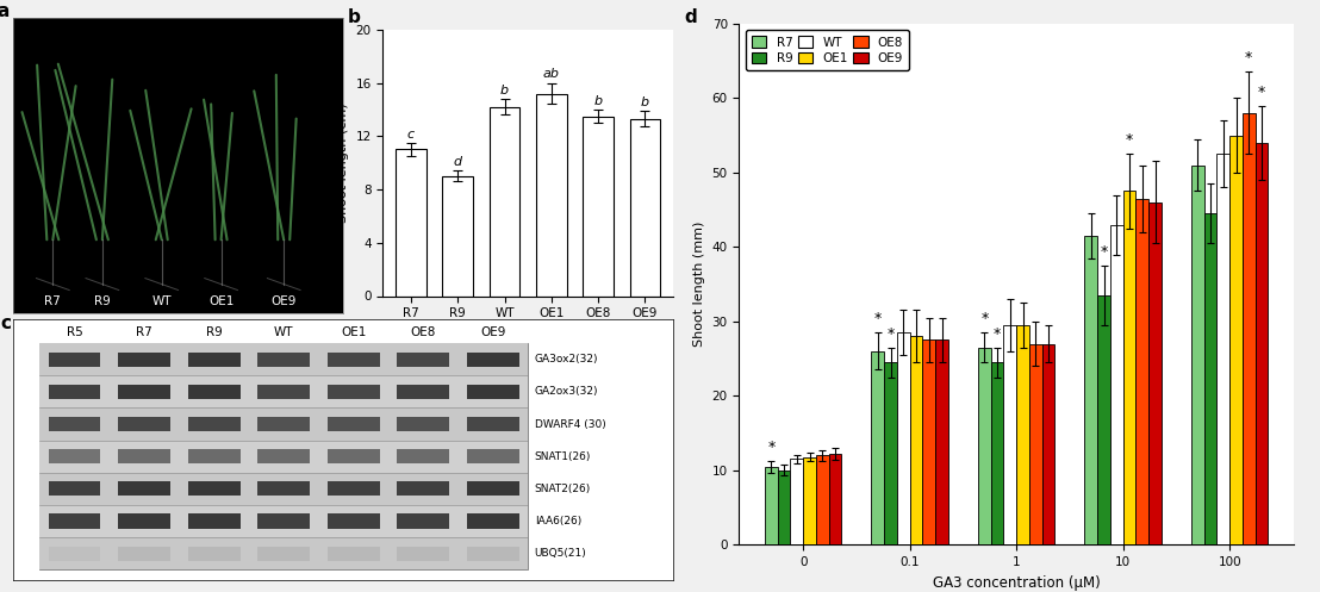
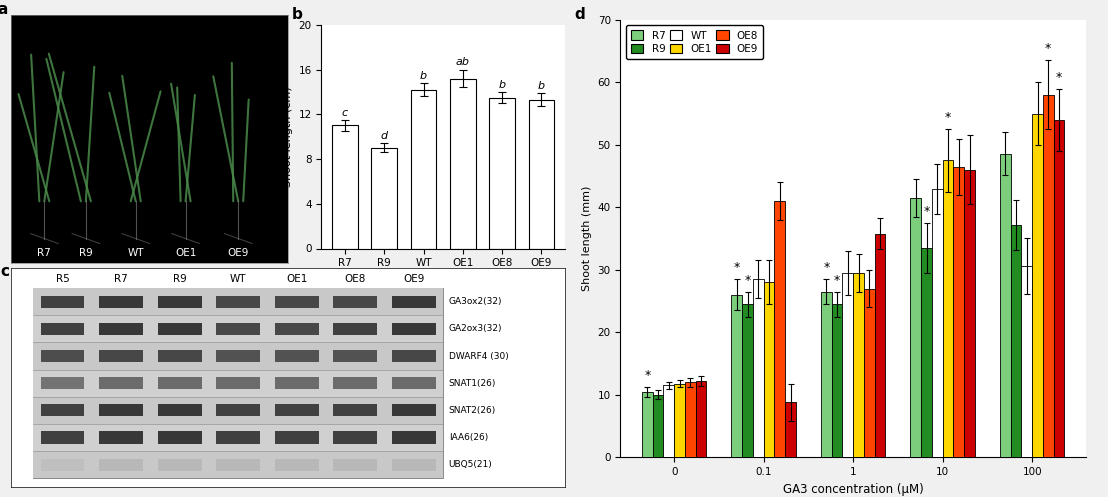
OE8/0.1: 27.5 -> 41.0
OE9/0.1: 27.5 -> 8.8
OE9/1: 27.0 -> 35.8
R7/100: 51.0 -> 48.6
R9/100: 44.5 -> 37.2
WT/100: 52.5 -> 30.6
